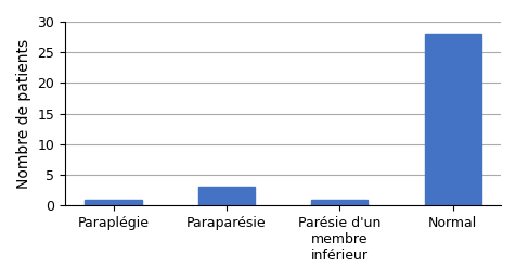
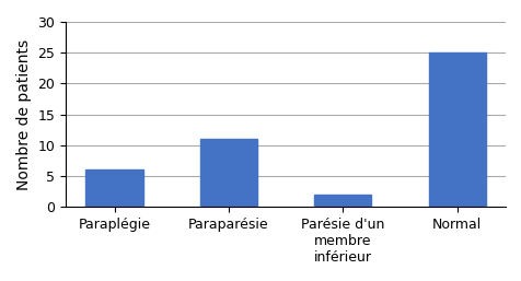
Paraplégie: 1 -> 6
Paraparésie: 3 -> 11
Parésie d'un membre inférieur: 1 -> 2
Normal: 28 -> 25
